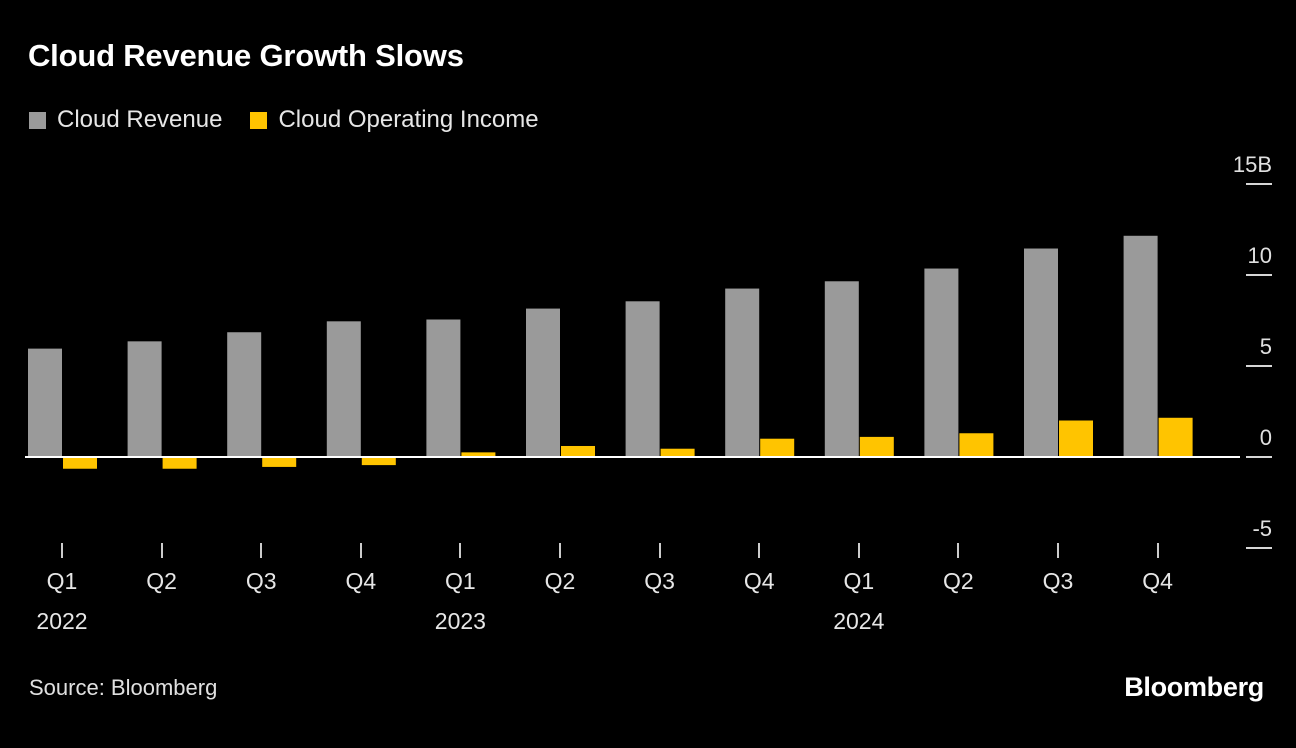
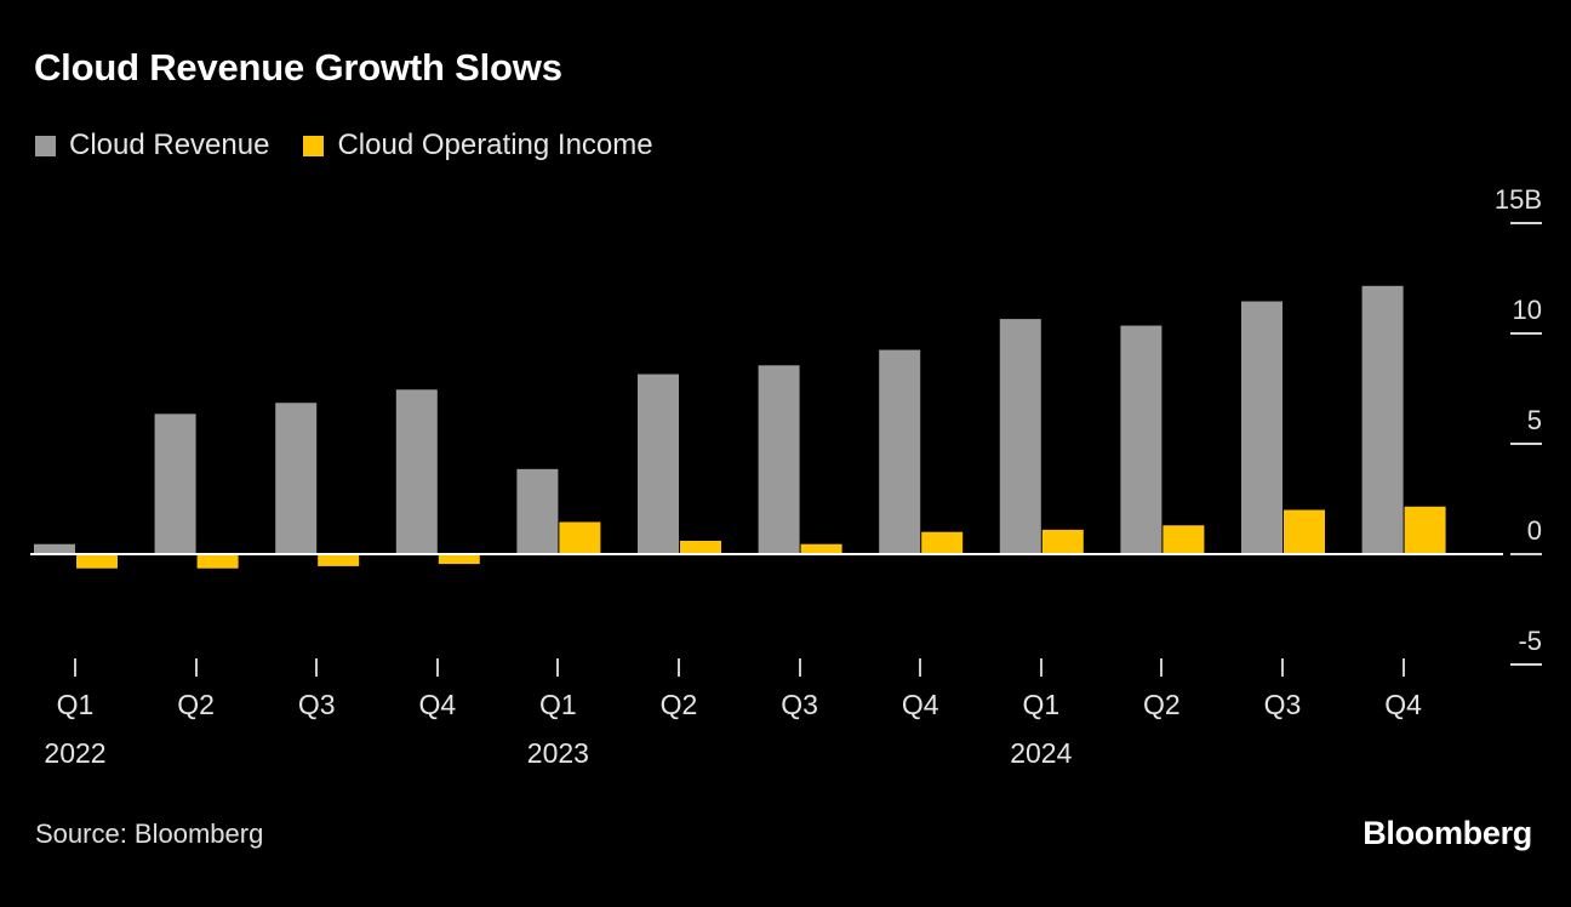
Cloud Revenue/Q1 2022: 5.9B -> 0.4B
Cloud Revenue/Q1 2023: 7.5B -> 3.8B
Cloud Operating Income/Q1 2023: 0.2B -> 1.4B
Cloud Revenue/Q1 2024: 9.6B -> 10.6B
